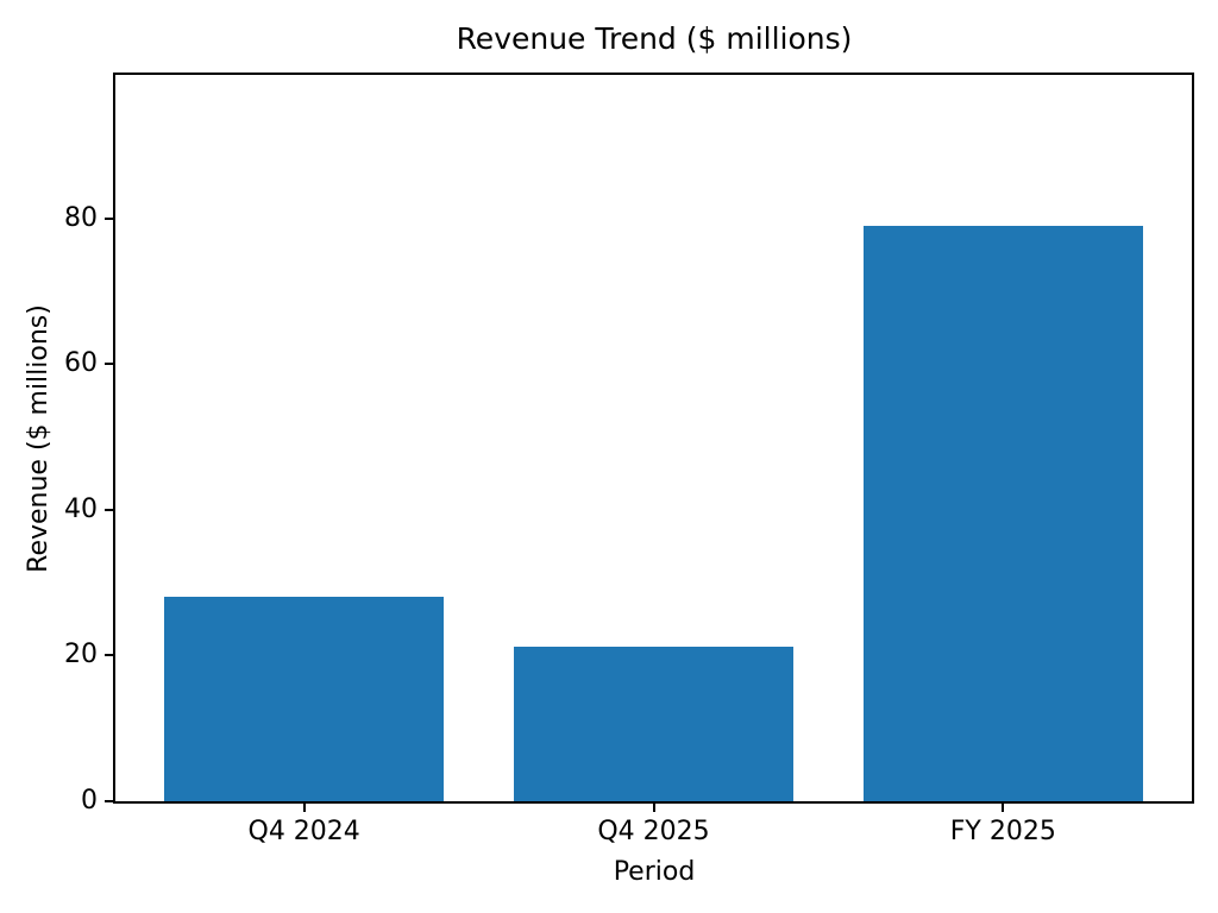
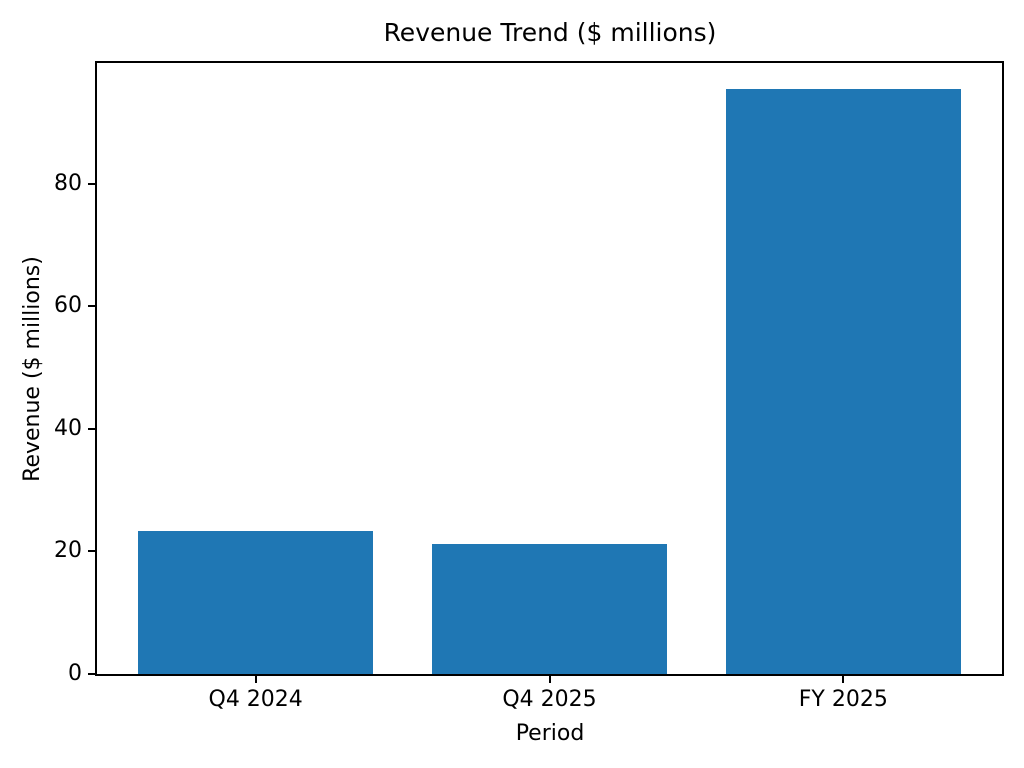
Q4 2024: 28 -> 23
FY 2025: 79 -> 96
